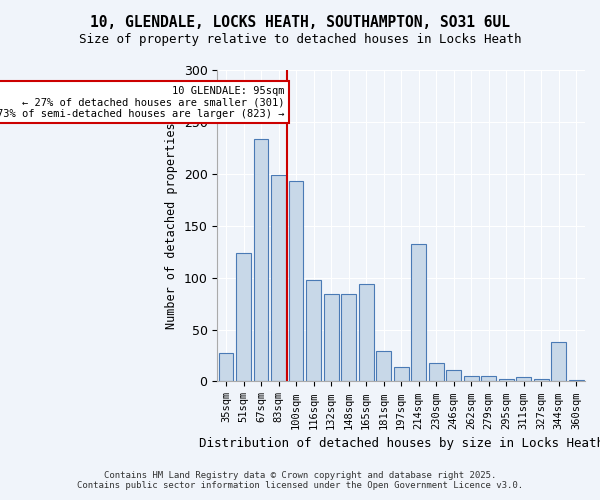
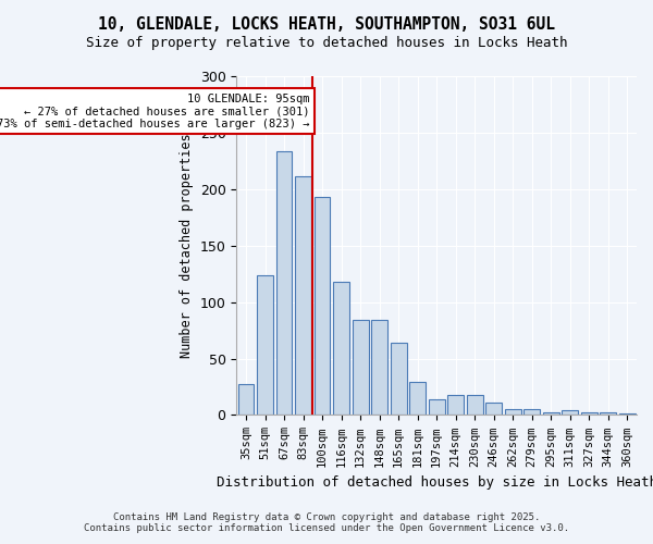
83sqm: 199 -> 211
116sqm: 98 -> 118
165sqm: 94 -> 64
214sqm: 132 -> 18
344sqm: 38 -> 2
